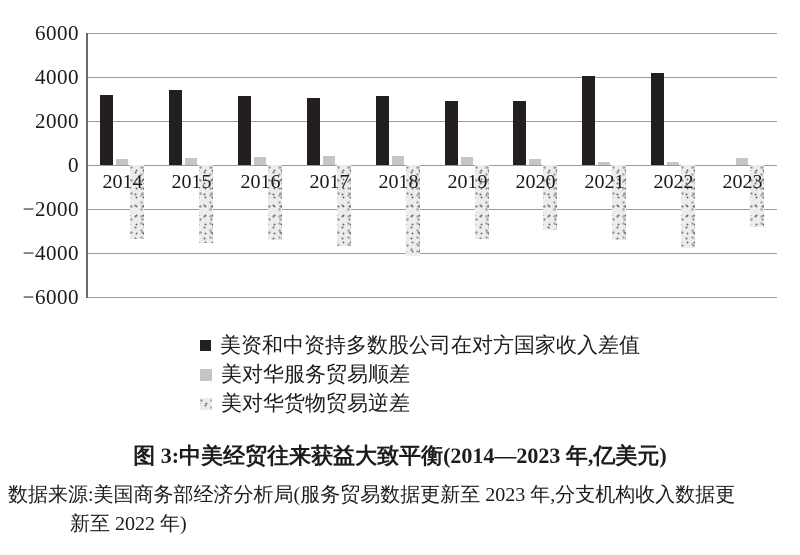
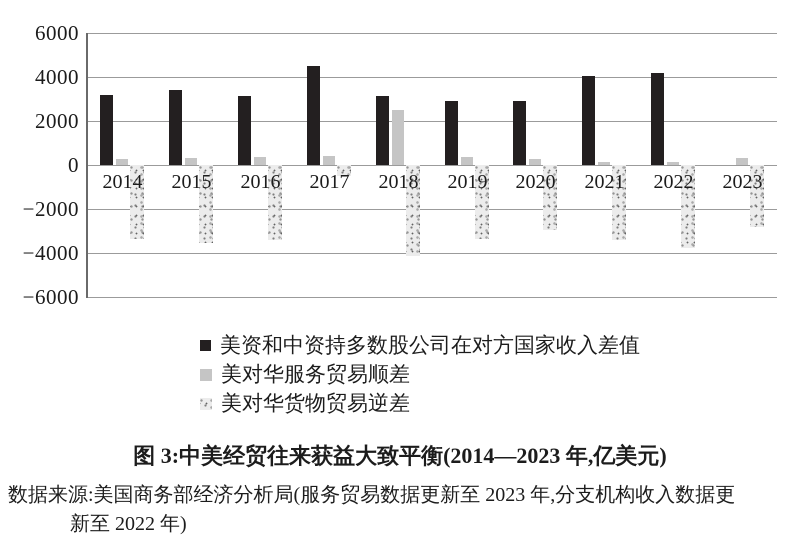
美资和中资持多数股公司在对方国家收入差值/2017: 3000 -> 4500
美对华货物贸易逆差/2017: -3700 -> -500
美对华服务贸易顺差/2018: 400 -> 2500
